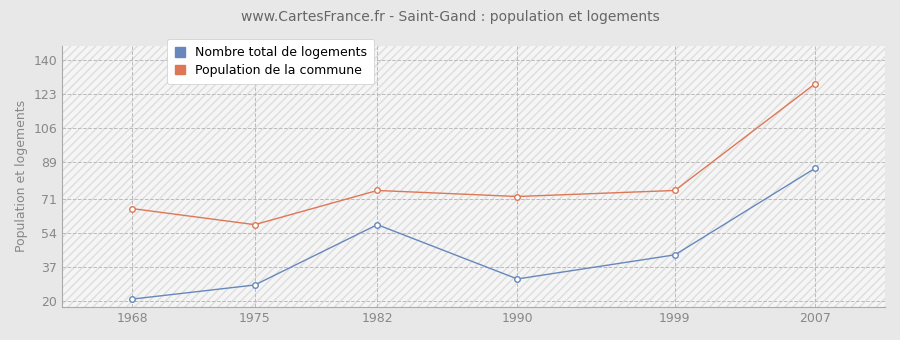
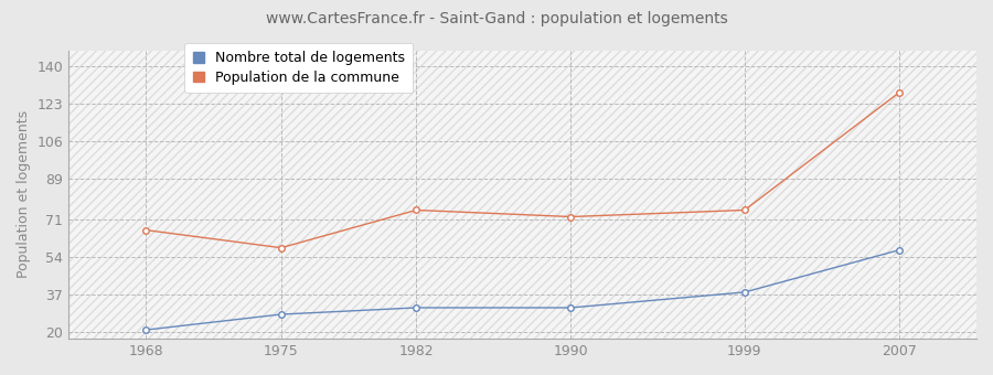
Nombre total de logements/1982: 58 -> 31
Nombre total de logements/1999: 43 -> 38
Nombre total de logements/2007: 86 -> 57
